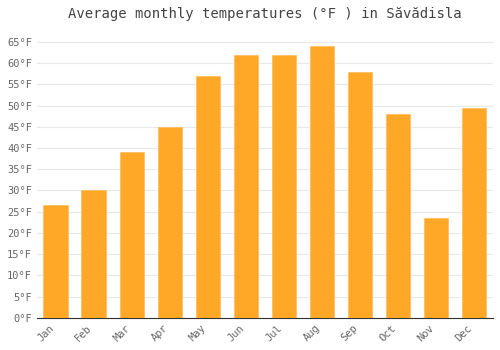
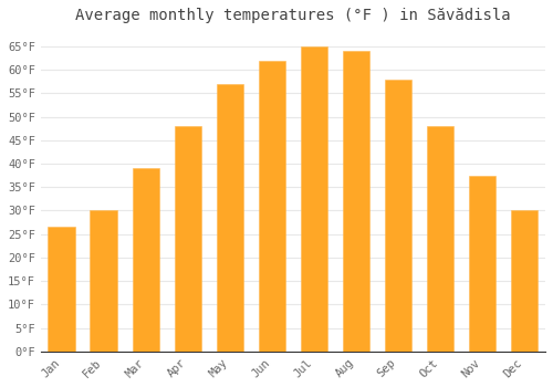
Apr: 45.0°F -> 48.0°F
Jul: 62.0°F -> 65.0°F
Nov: 23.5°F -> 37.5°F
Dec: 49.5°F -> 30.0°F
